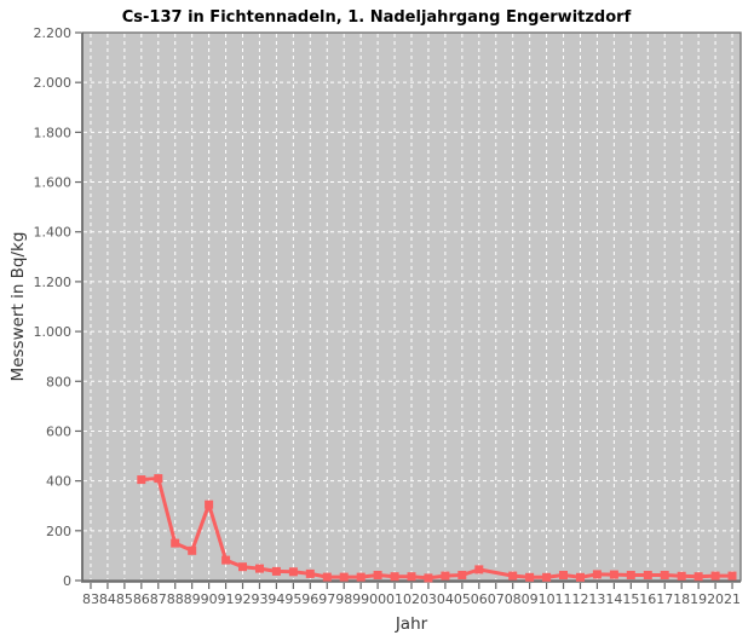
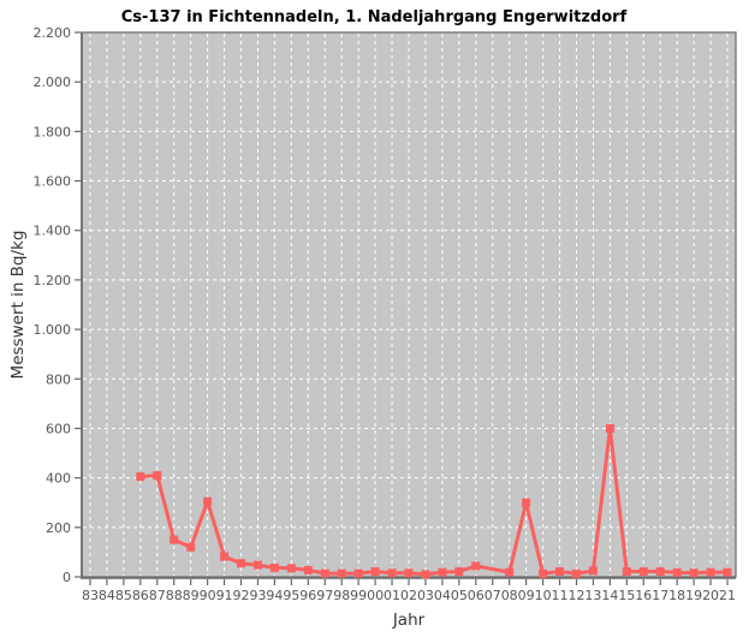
09: 10 -> 300
14: 20 -> 600
